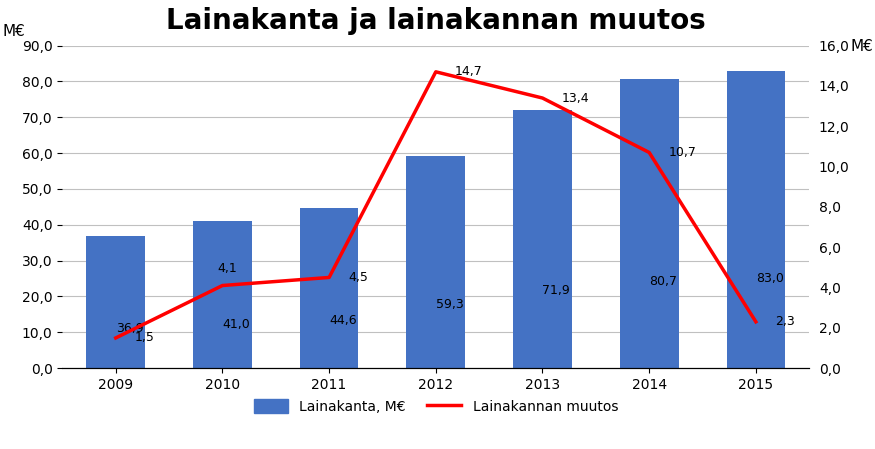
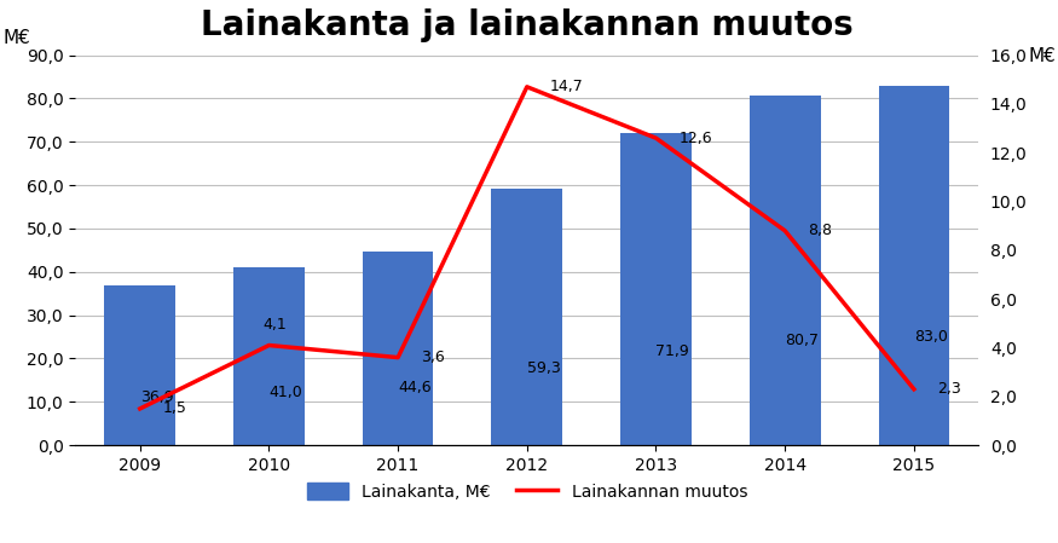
Lainakannan muutos/2011: 4,5 -> 3,6
Lainakannan muutos/2013: 13,4 -> 12,6
Lainakannan muutos/2014: 10,7 -> 8,8
